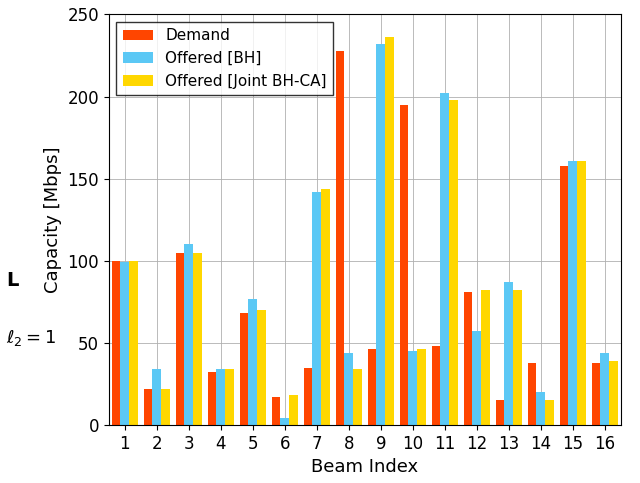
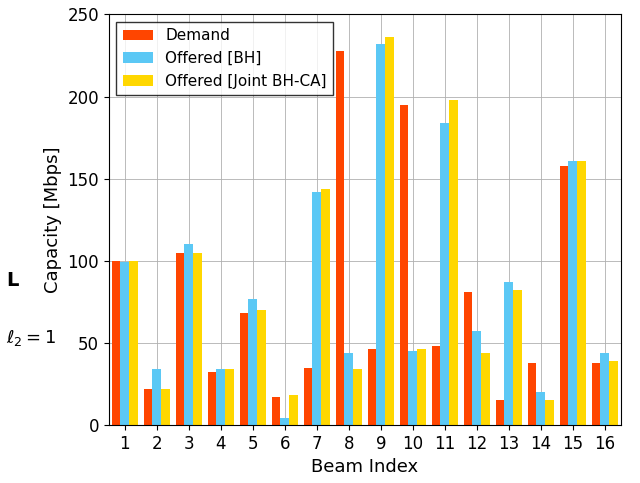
Offered [BH]/11: 202 -> 184
Offered [Joint BH-CA]/12: 82 -> 44
